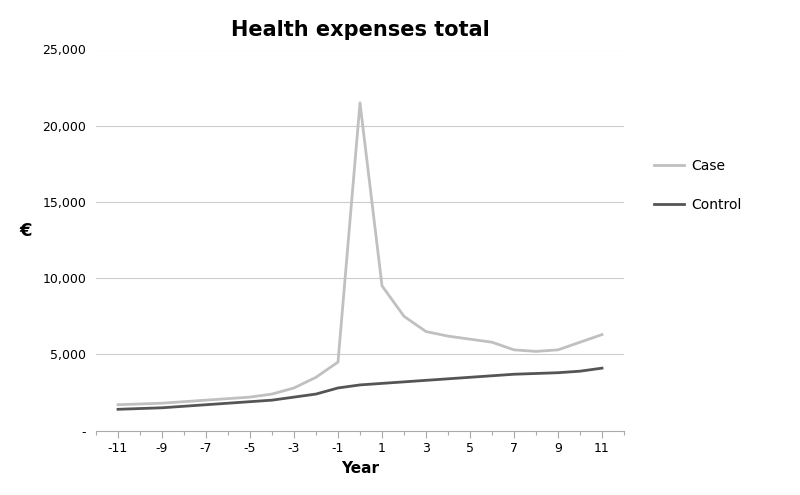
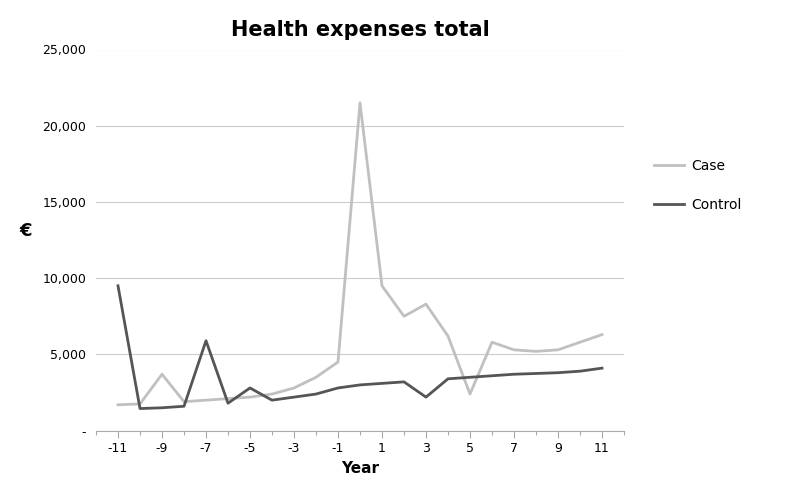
Control/-11: 1,400 -> 9,500
Case/-9: 1,800 -> 3,700
Control/-7: 1,700 -> 5,900
Control/-5: 1,900 -> 2,800
Case/3: 6,500 -> 8,300
Control/3: 3,300 -> 2,200
Case/5: 6,000 -> 2,400
